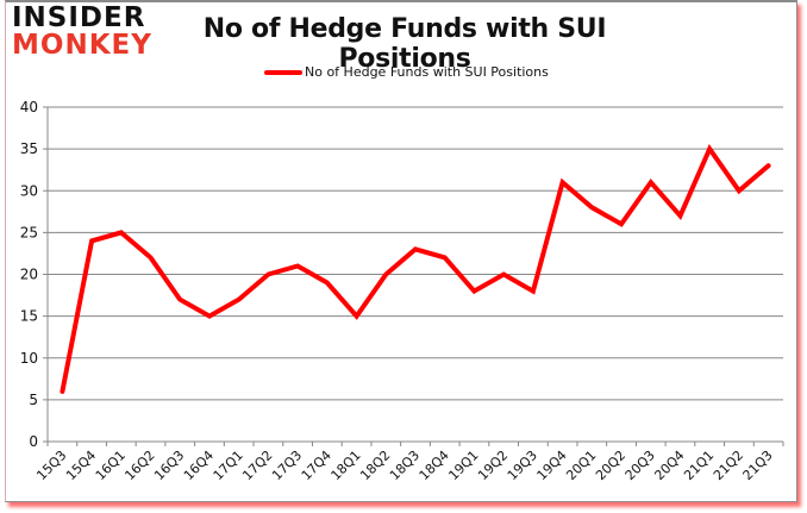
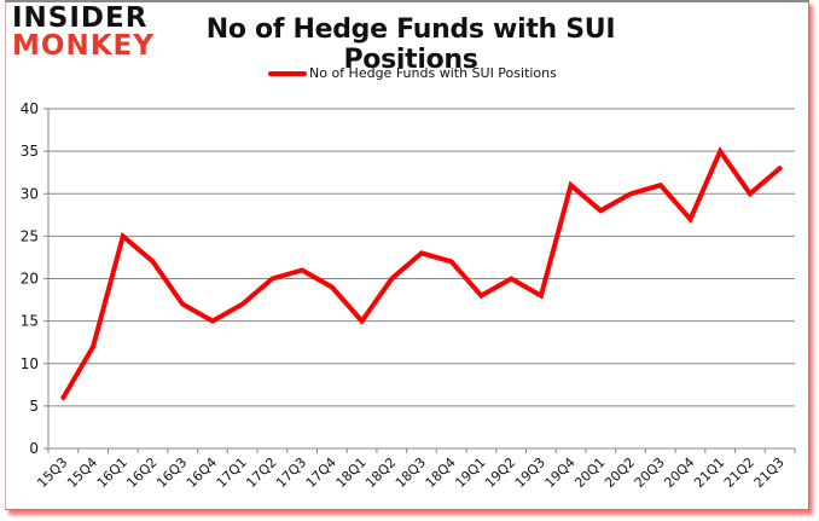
15Q4: 24 -> 12
20Q2: 26 -> 30
